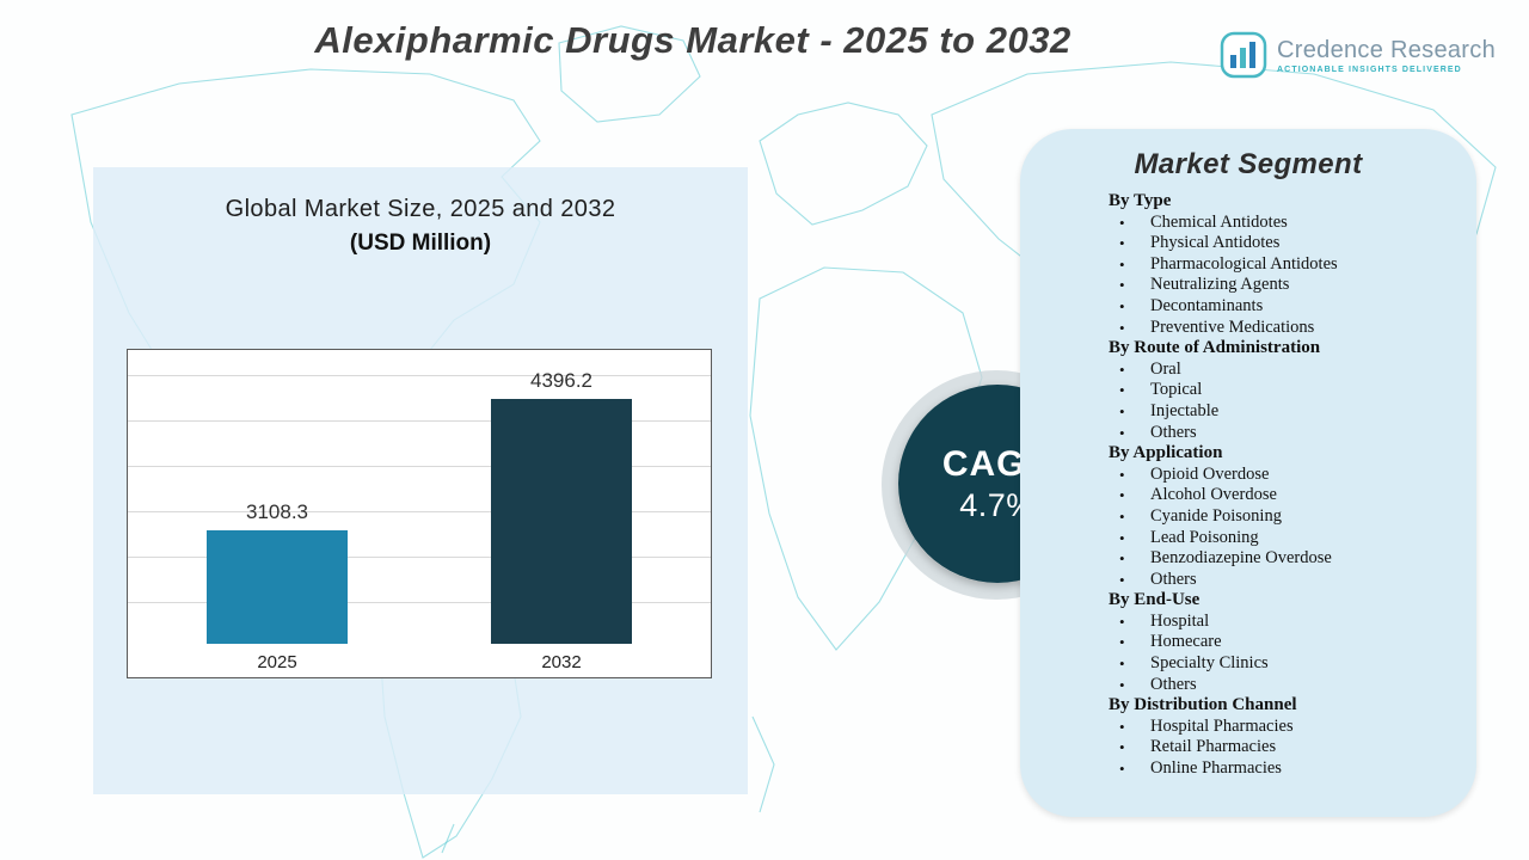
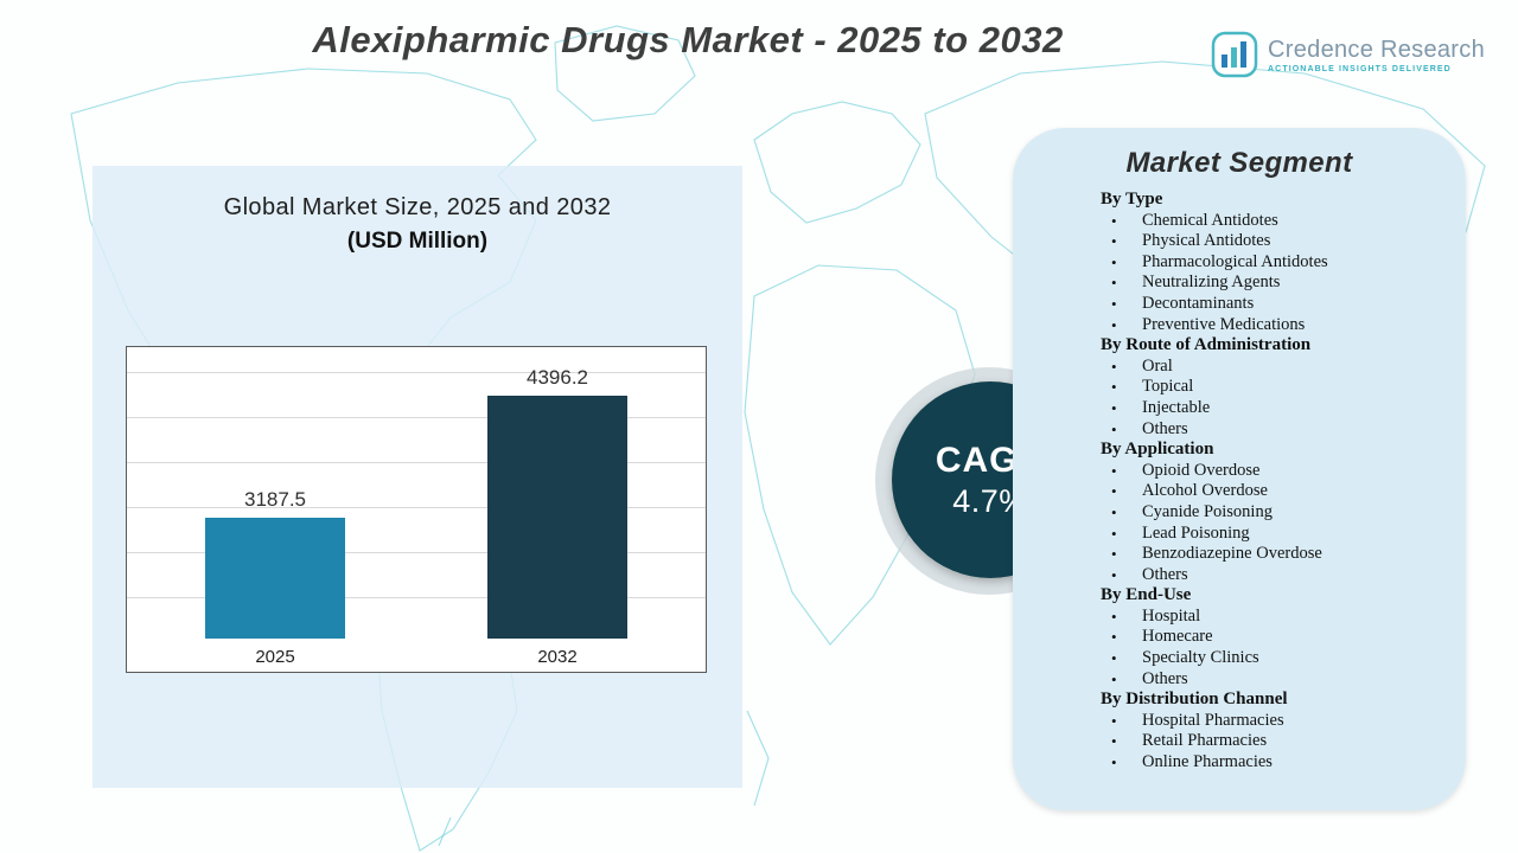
2025: 3108.3 -> 3187.5
